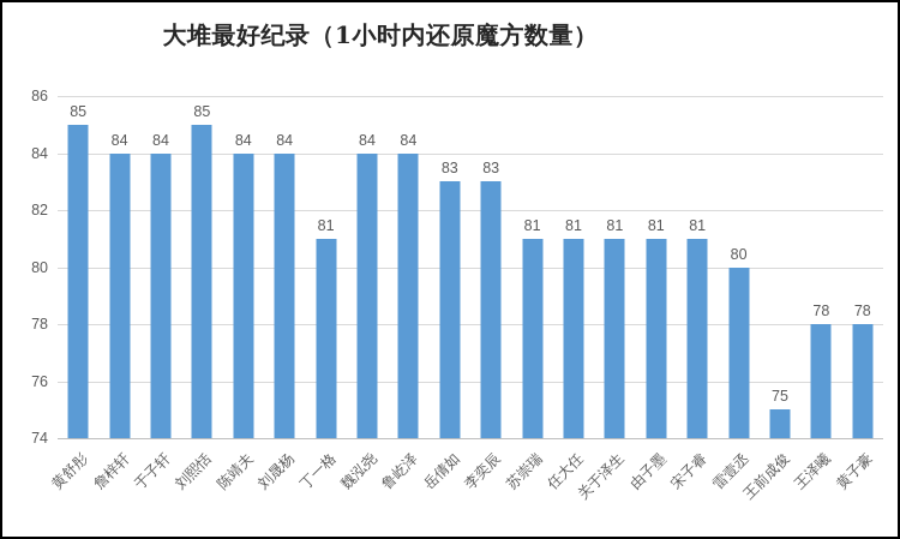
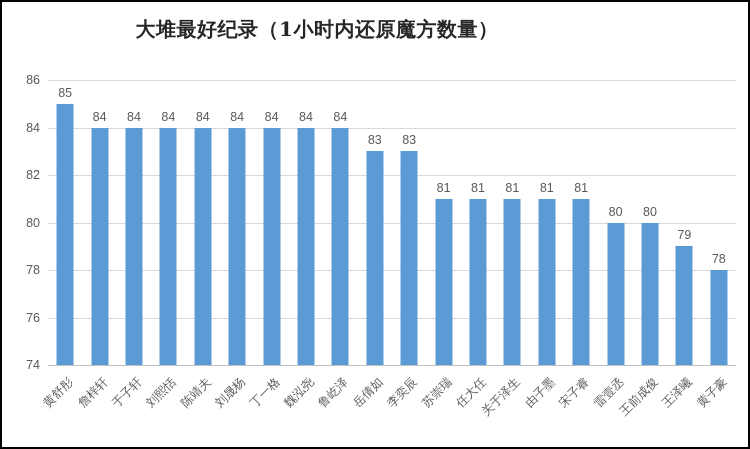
刘熙恬: 85 -> 84
丁一格: 81 -> 84
王前成俊: 75 -> 80
王泽曦: 78 -> 79
